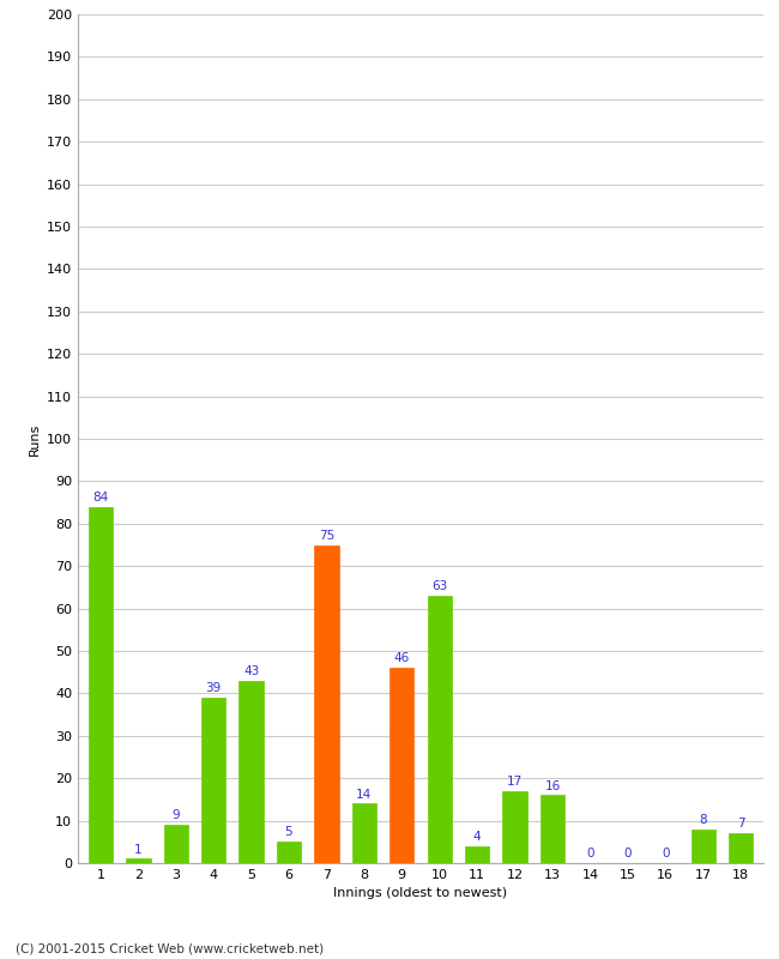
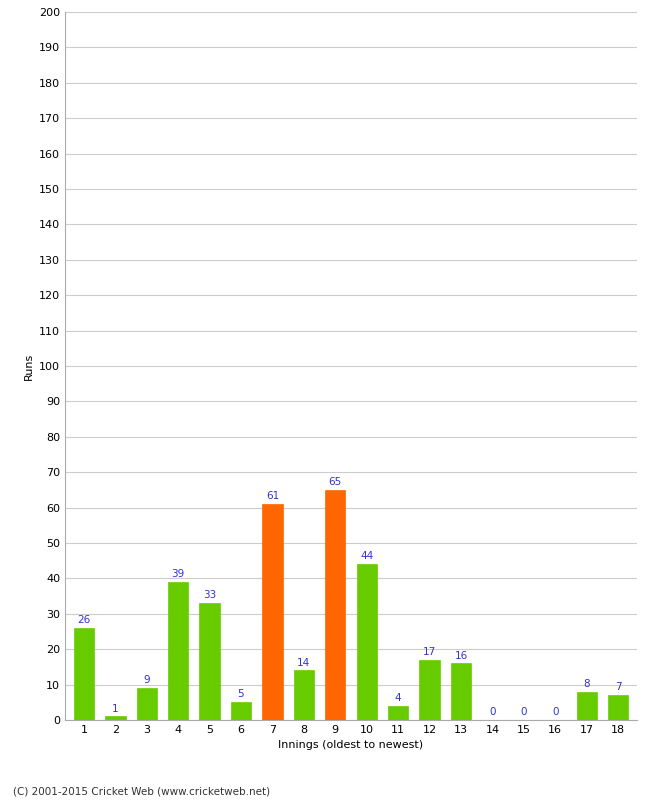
1: 84 -> 26
5: 43 -> 33
7: 75 -> 61
9: 46 -> 65
10: 63 -> 44
